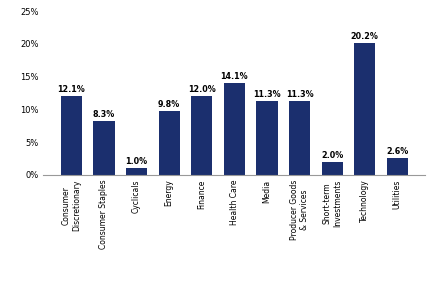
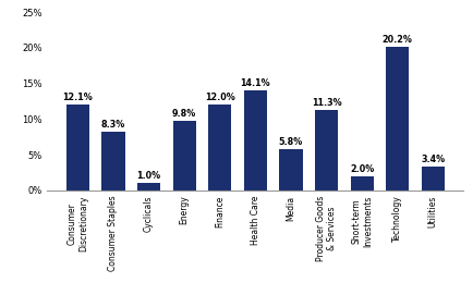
Media: 11.3% -> 5.8%
Utilities: 2.6% -> 3.4%
